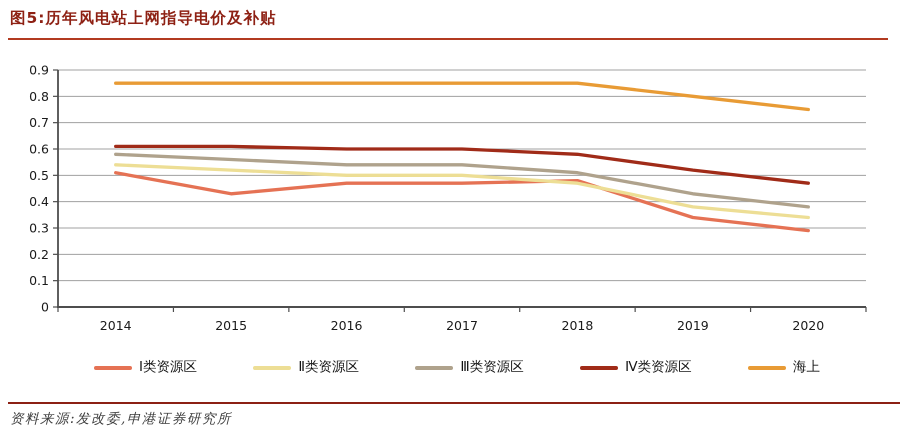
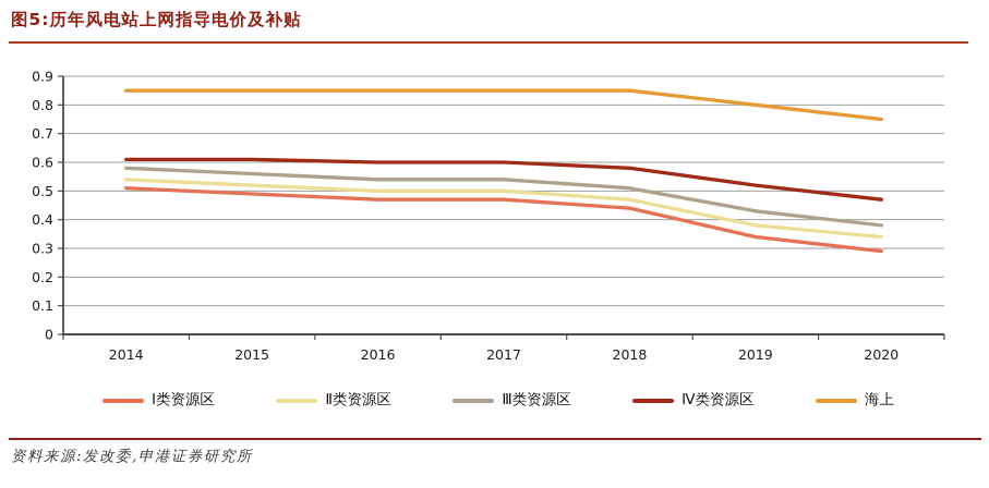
Ⅰ类资源区/2015: 0.43 -> 0.49
Ⅰ类资源区/2018: 0.48 -> 0.44
